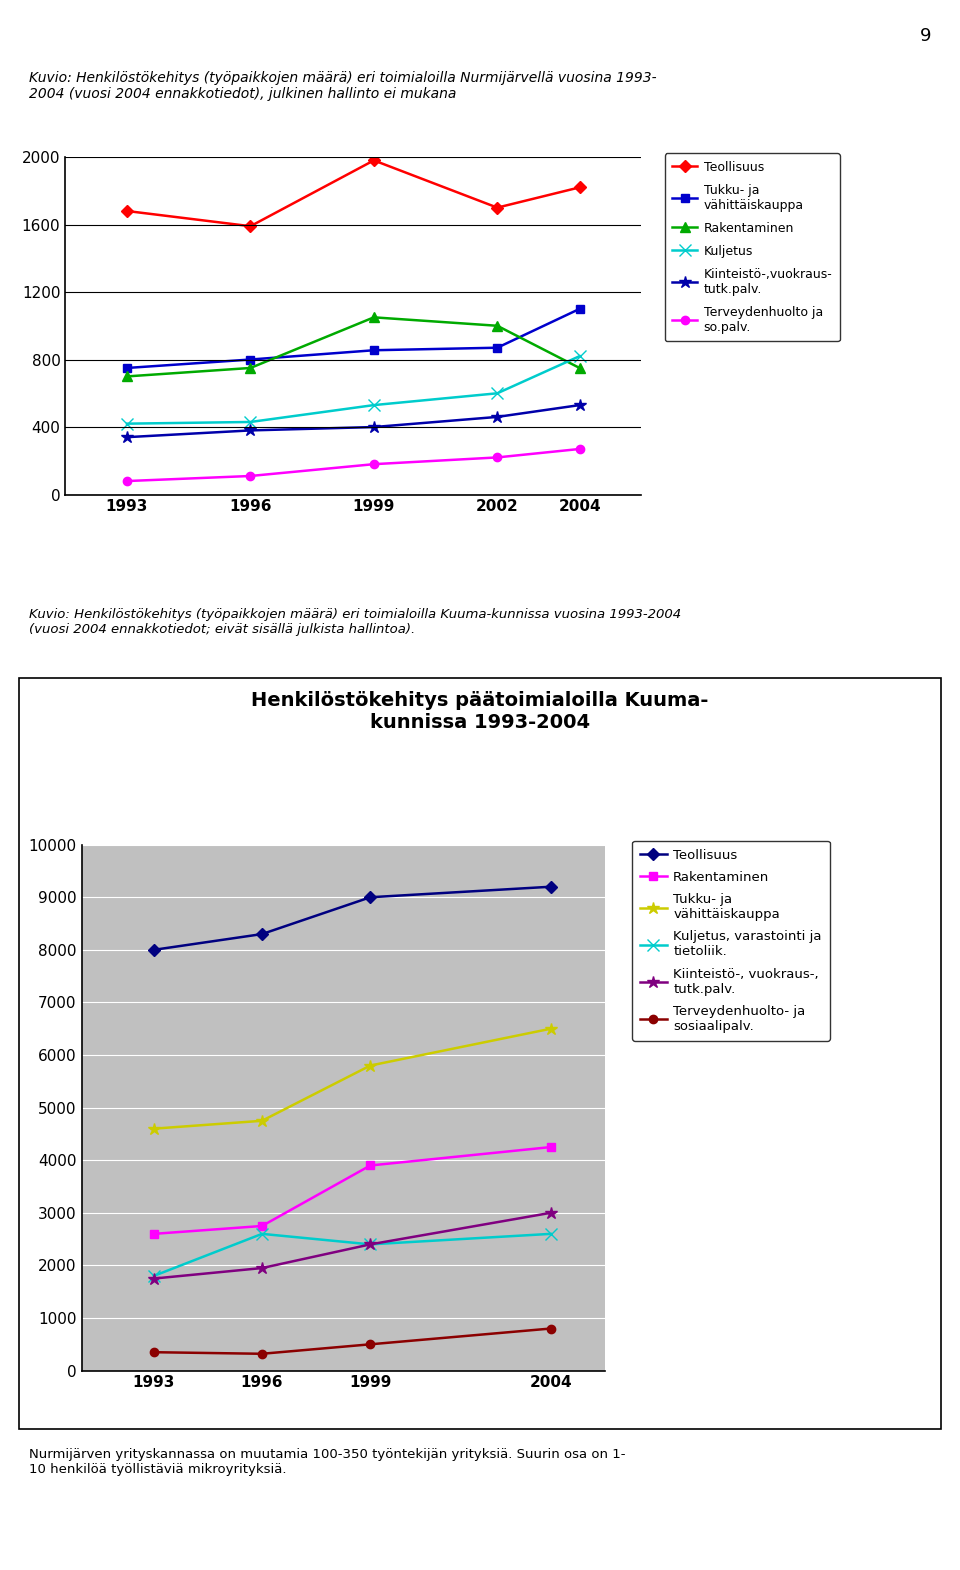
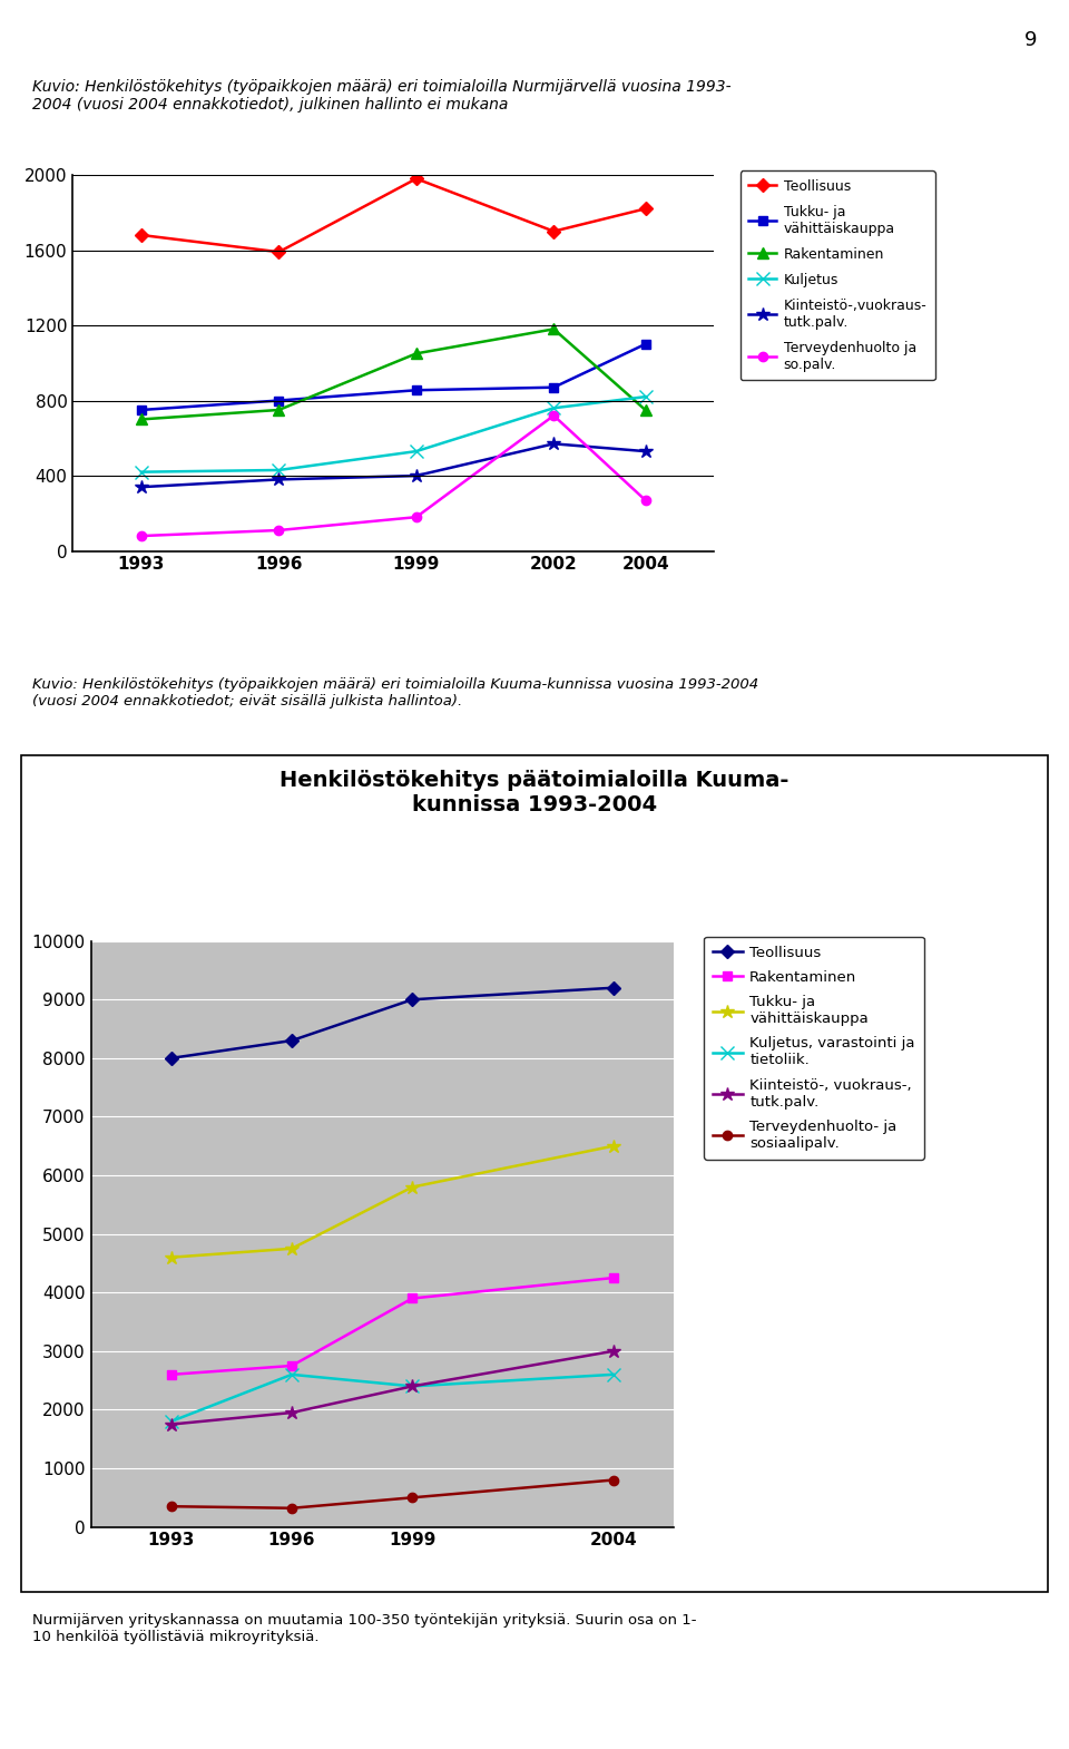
Rakentaminen/2002: 1000 -> 1180
Kuljetus/2002: 600 -> 760
Kiinteistö-,vuokraus- tutk.palv./2002: 460 -> 570
Terveydenhuolto ja so.palv./2002: 220 -> 720
